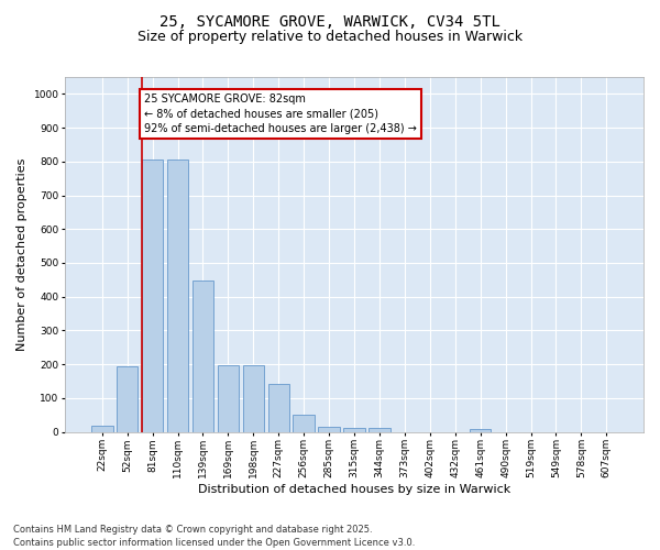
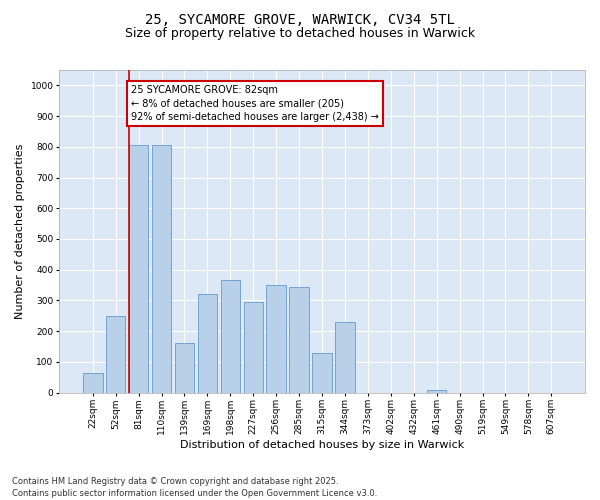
22sqm: 18 -> 65
52sqm: 193 -> 250
139sqm: 448 -> 160
169sqm: 197 -> 320
198sqm: 197 -> 365
227sqm: 143 -> 295
256sqm: 50 -> 350
285sqm: 14 -> 345
315sqm: 10 -> 130
344sqm: 10 -> 230
